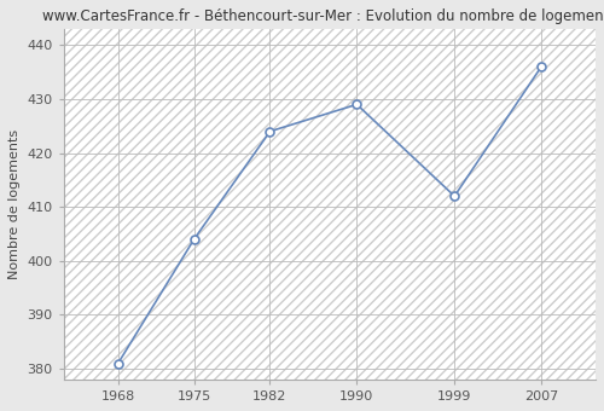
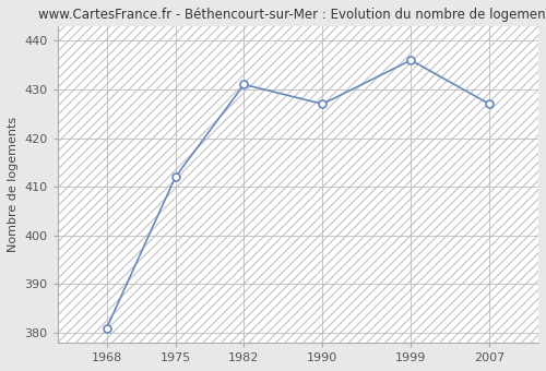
1975: 404 -> 412
1982: 424 -> 431
1990: 429 -> 427
1999: 412 -> 436
2007: 436 -> 427
